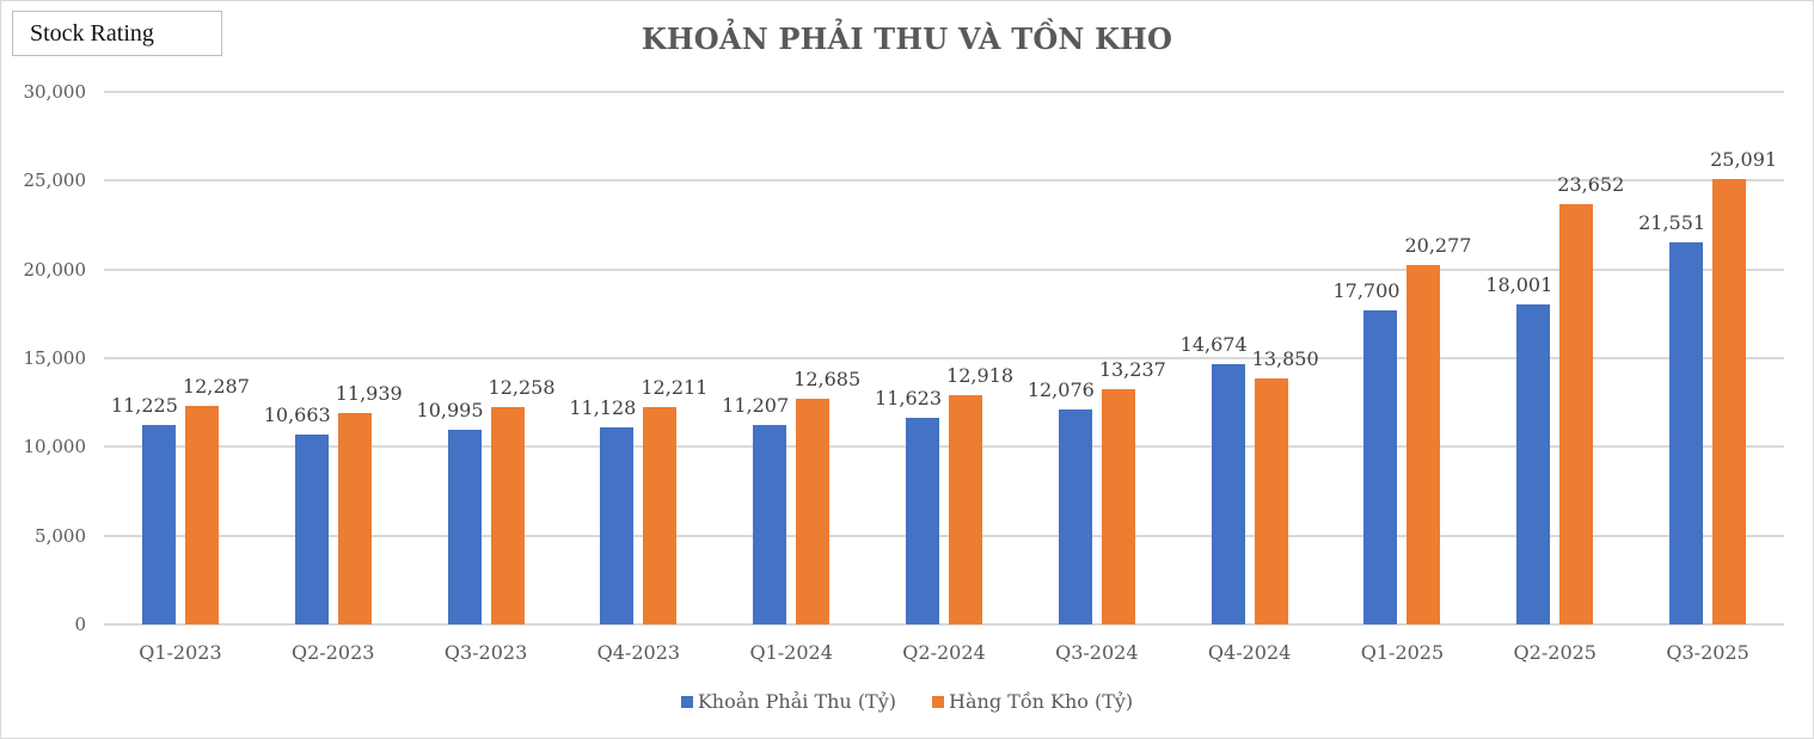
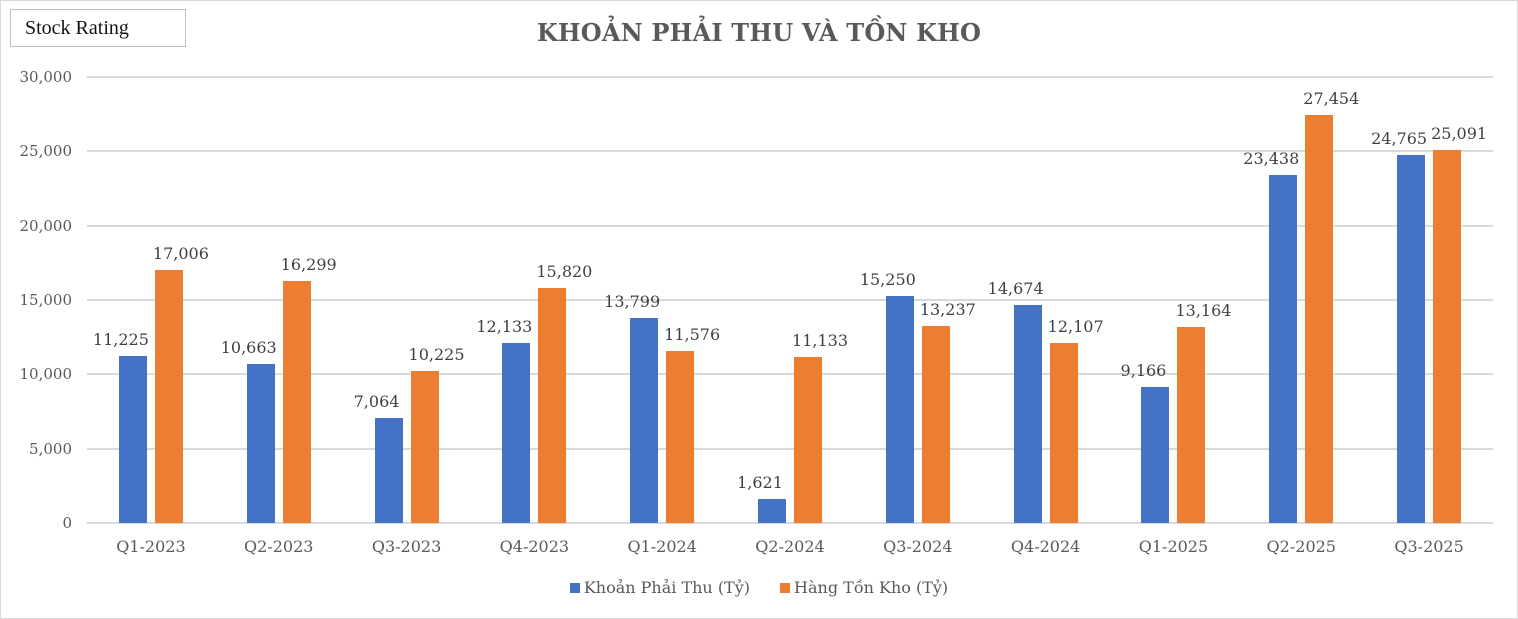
Hàng Tồn Kho (Tỷ)/Q1-2023: 12,287 -> 17,006
Hàng Tồn Kho (Tỷ)/Q2-2023: 11,939 -> 16,299
Khoản Phải Thu (Tỷ)/Q3-2023: 10,995 -> 7,064
Hàng Tồn Kho (Tỷ)/Q3-2023: 12,258 -> 10,225
Khoản Phải Thu (Tỷ)/Q4-2023: 11,128 -> 12,133
Hàng Tồn Kho (Tỷ)/Q4-2023: 12,211 -> 15,820
Khoản Phải Thu (Tỷ)/Q1-2024: 11,207 -> 13,799
Hàng Tồn Kho (Tỷ)/Q1-2024: 12,685 -> 11,576
Khoản Phải Thu (Tỷ)/Q2-2024: 11,623 -> 1,621
Hàng Tồn Kho (Tỷ)/Q2-2024: 12,918 -> 11,133
Khoản Phải Thu (Tỷ)/Q3-2024: 12,076 -> 15,250
Hàng Tồn Kho (Tỷ)/Q4-2024: 13,850 -> 12,107
Khoản Phải Thu (Tỷ)/Q1-2025: 17,700 -> 9,166
Hàng Tồn Kho (Tỷ)/Q1-2025: 20,277 -> 13,164
Khoản Phải Thu (Tỷ)/Q2-2025: 18,001 -> 23,438
Hàng Tồn Kho (Tỷ)/Q2-2025: 23,652 -> 27,454
Khoản Phải Thu (Tỷ)/Q3-2025: 21,551 -> 24,765
